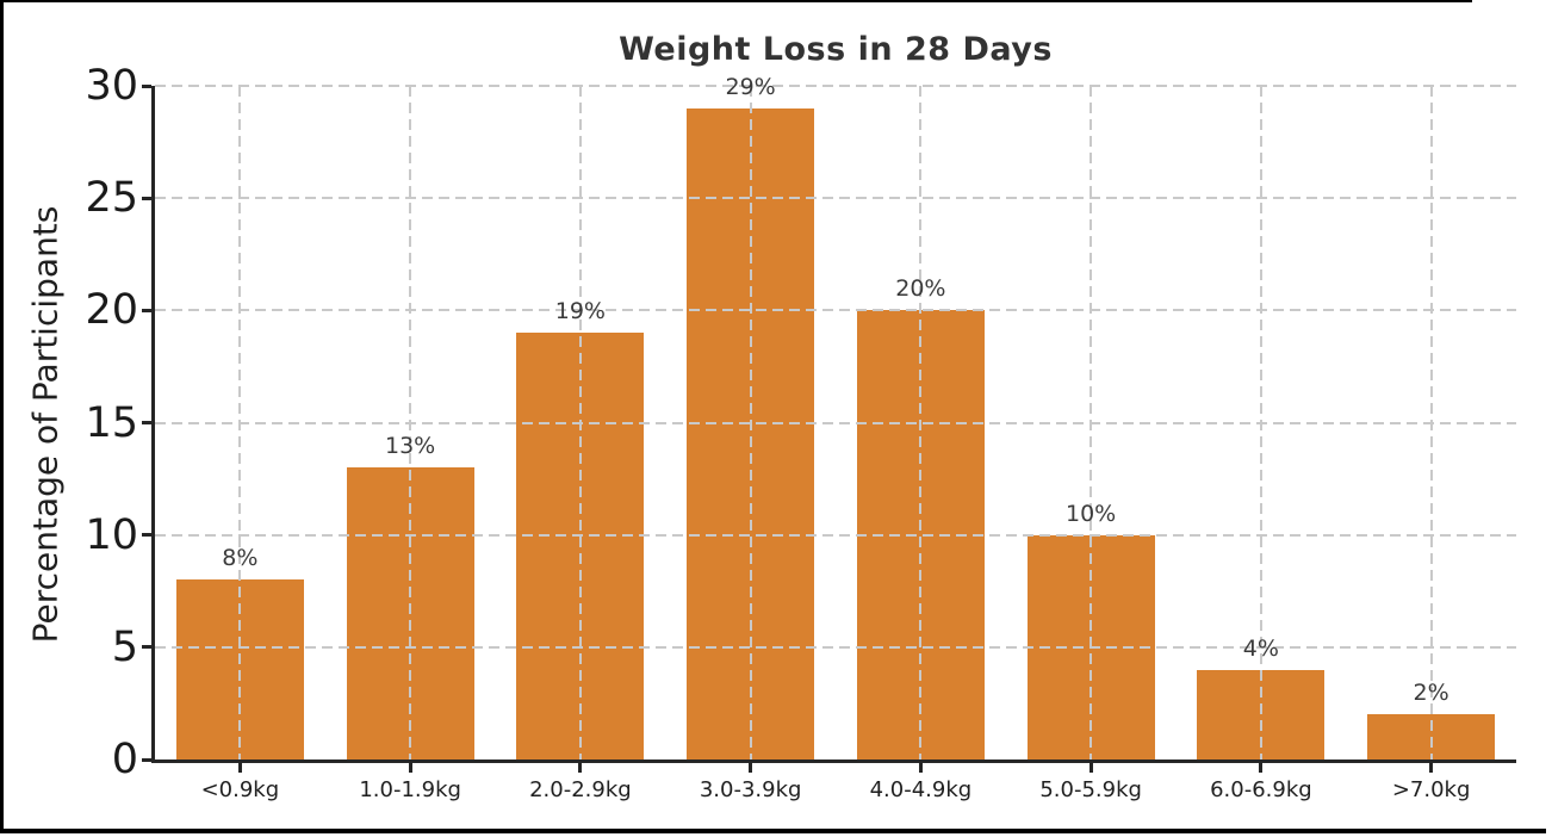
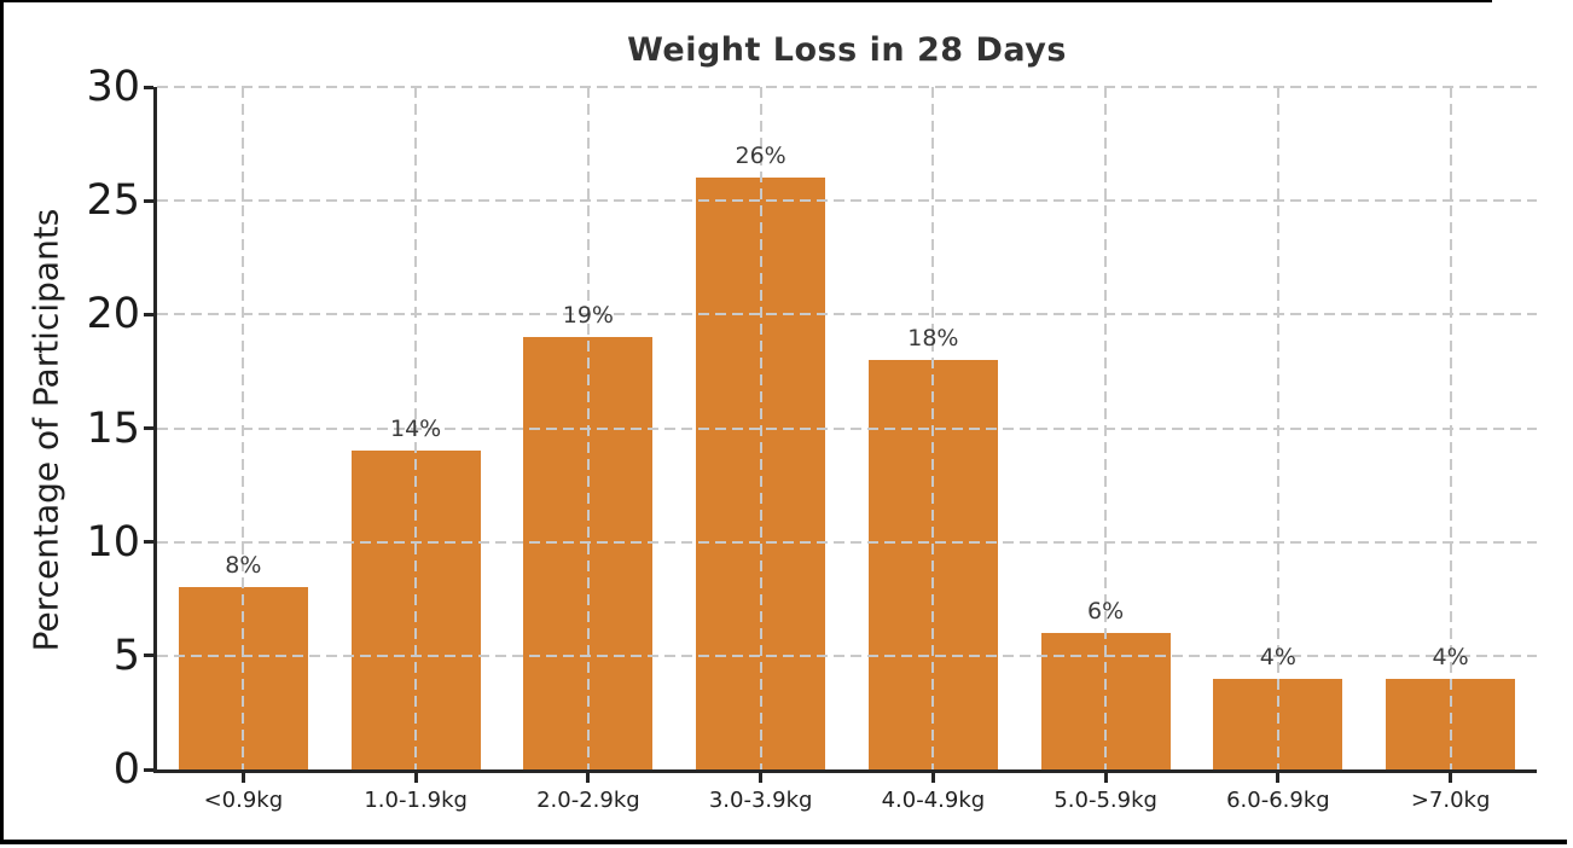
1.0-1.9kg: 13% -> 14%
3.0-3.9kg: 29% -> 26%
4.0-4.9kg: 20% -> 18%
5.0-5.9kg: 10% -> 6%
>7.0kg: 2% -> 4%
